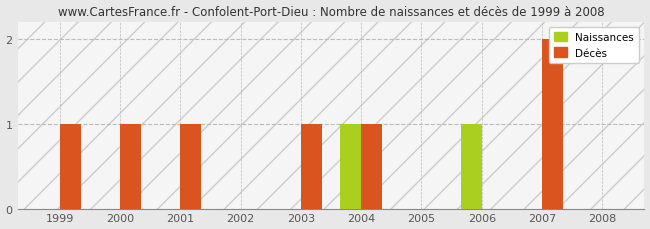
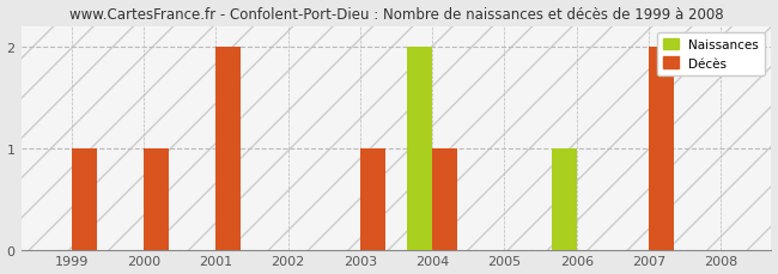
Décès/2001: 1 -> 2
Naissances/2004: 1 -> 2
